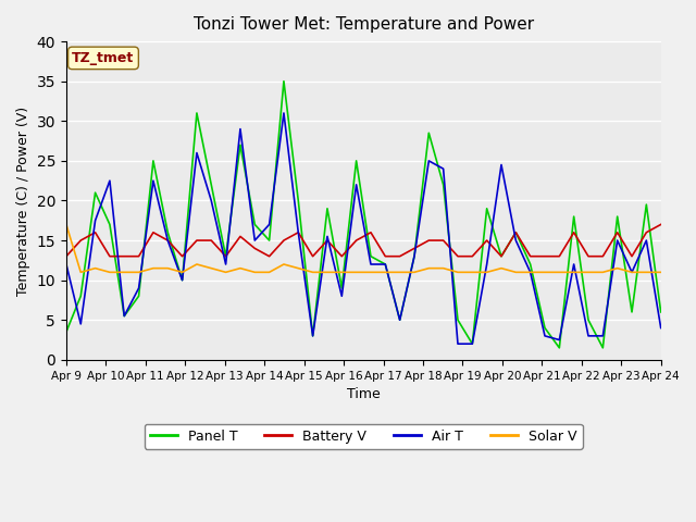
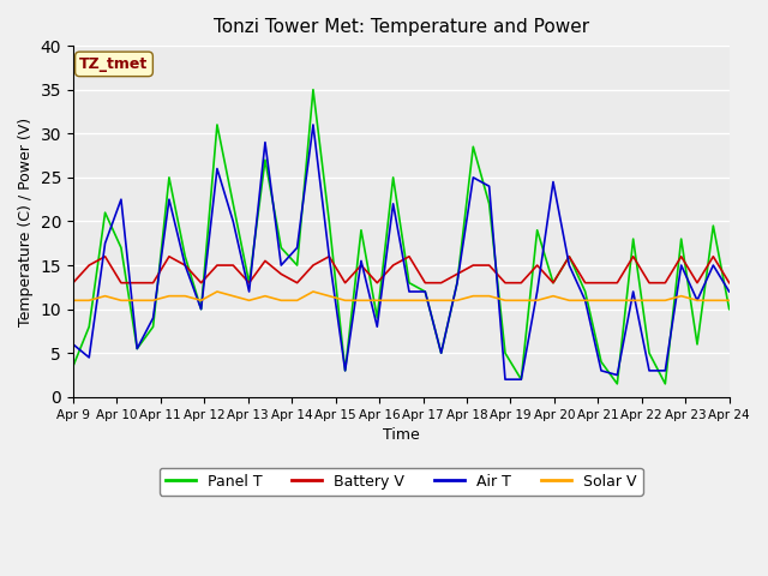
Air T/Apr 9: 12.0 -> 6.0
Solar V/Apr 9: 17.0 -> 11.0
Panel T/Apr 24: 6.0 -> 10.0
Battery V/Apr 24: 17.0 -> 13.0
Air T/Apr 24: 4.0 -> 12.0
